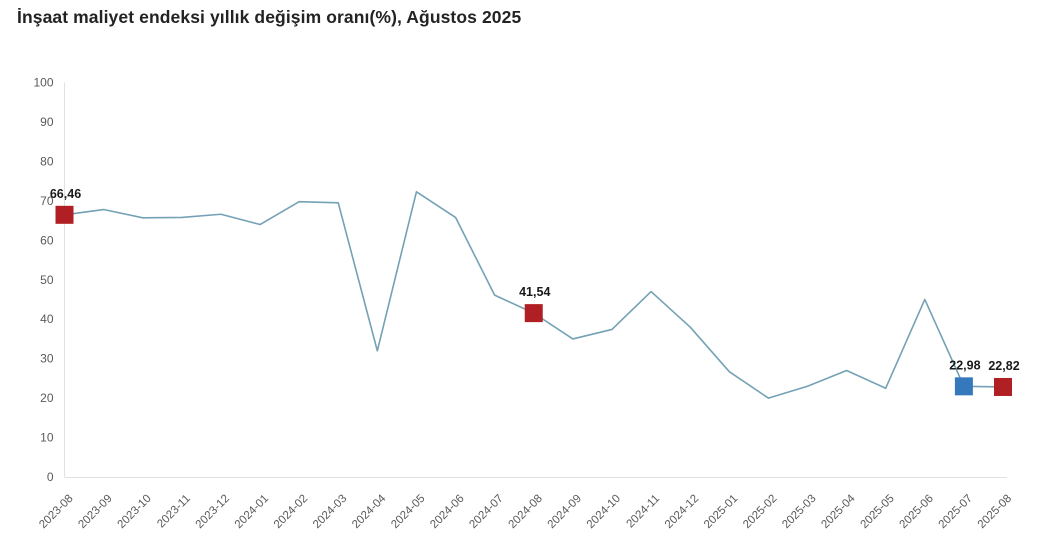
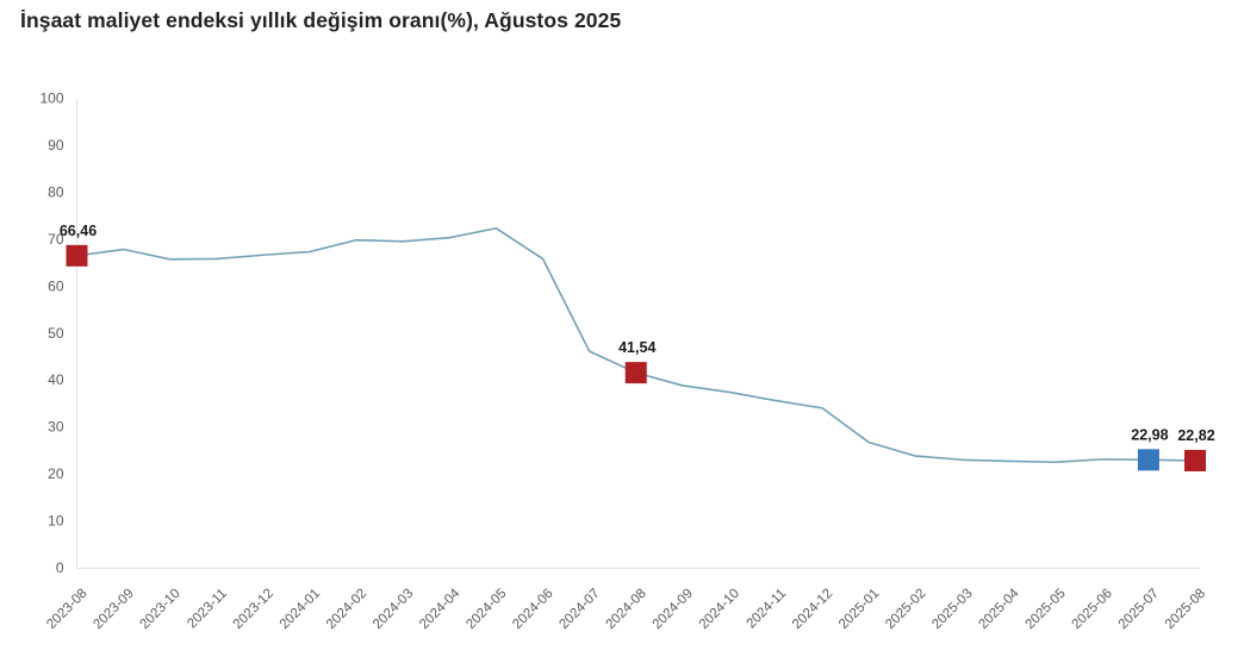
2024-01: 64 -> 67
2024-04: 32 -> 70
2024-09: 35 -> 39
2024-11: 47 -> 36
2024-12: 38 -> 34
2025-02: 20 -> 24
2025-04: 27 -> 23
2025-06: 45 -> 23
